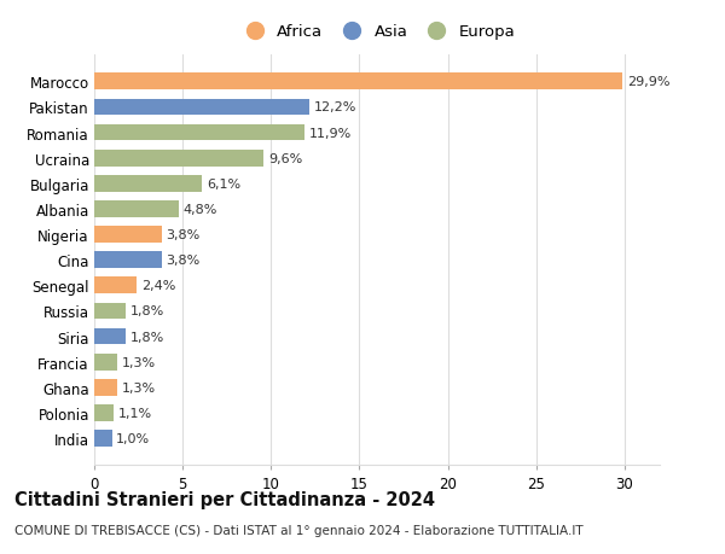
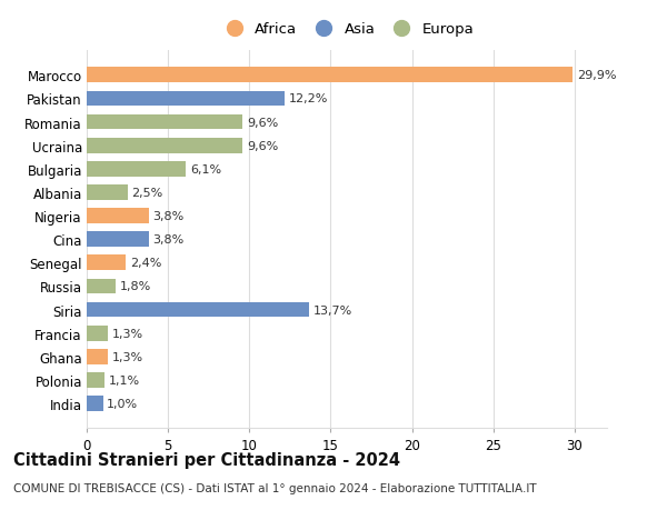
Romania: 11,9% -> 9,6%
Albania: 4,8% -> 2,5%
Siria: 1,8% -> 13,7%
